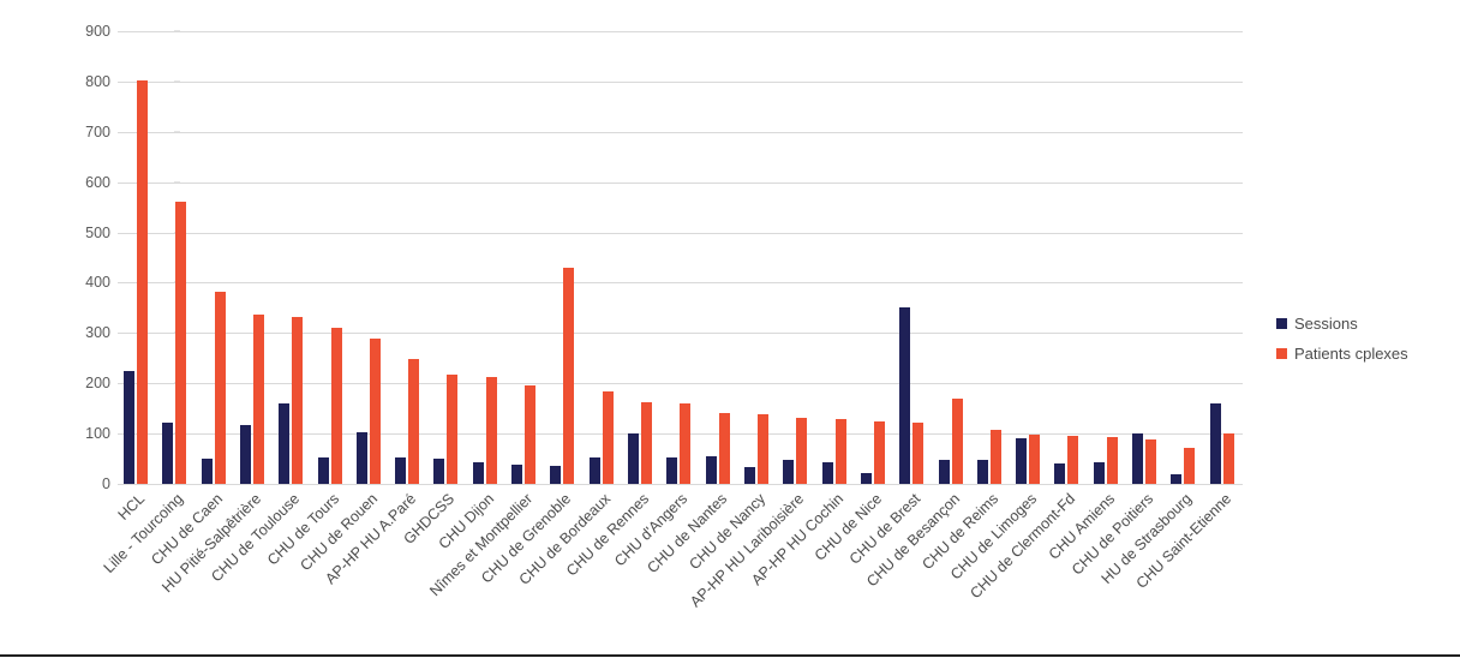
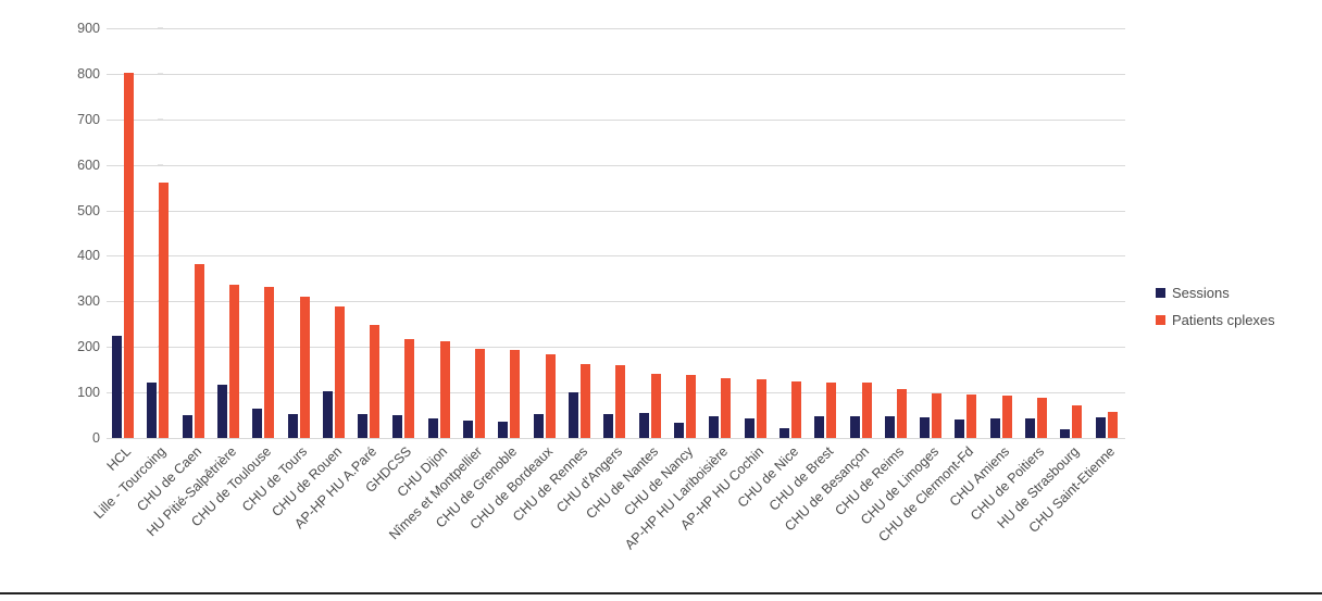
Sessions/CHU de Toulouse: 160 -> 60
Patients cplexes/CHU de Grenoble: 430 -> 190
Sessions/CHU de Brest: 350 -> 50
Patients cplexes/CHU de Besançon: 170 -> 120
Sessions/CHU de Limoges: 90 -> 40
Sessions/CHU de Poitiers: 100 -> 40
Sessions/CHU Saint-Etienne: 160 -> 40
Patients cplexes/CHU Saint-Etienne: 100 -> 60
